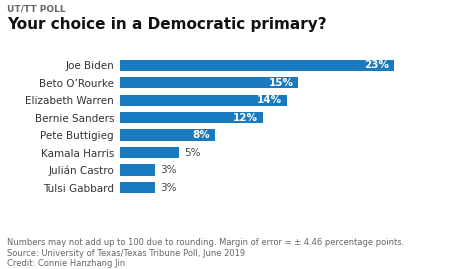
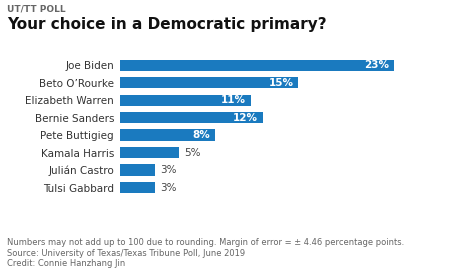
Elizabeth Warren: 14% -> 11%
